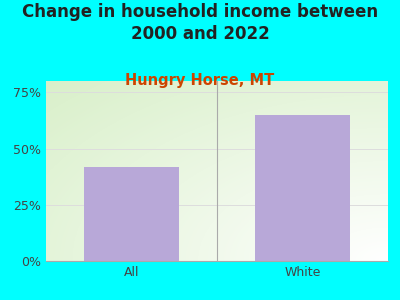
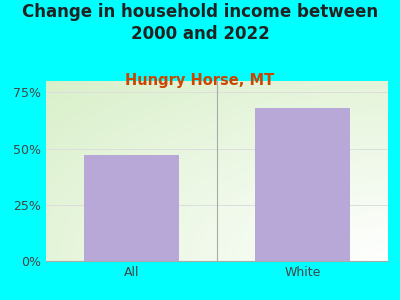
All: 42% -> 47%
White: 65% -> 68%
